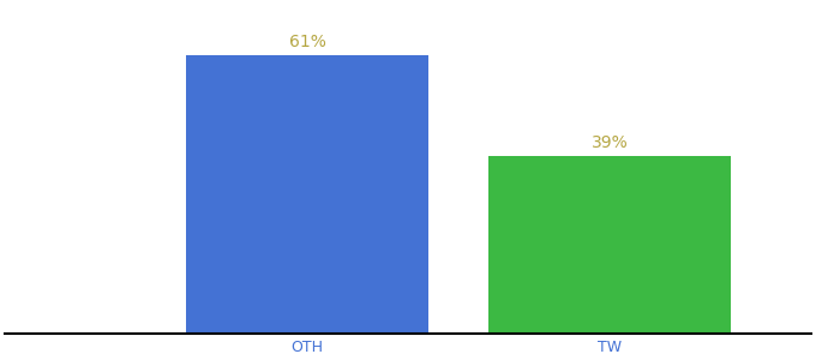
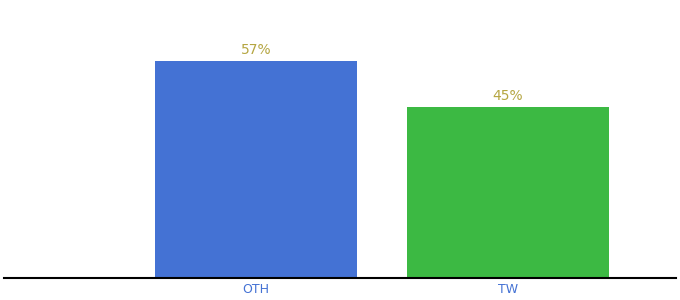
OTH: 61% -> 57%
TW: 39% -> 45%
